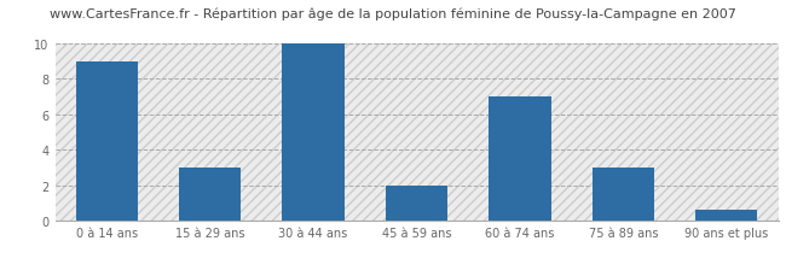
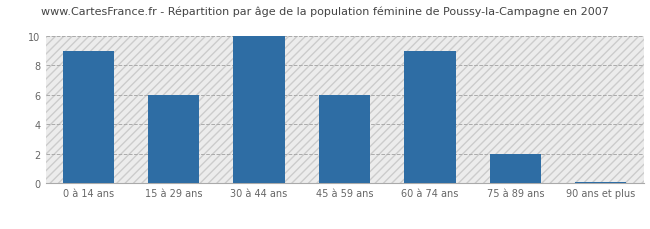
15 à 29 ans: 3.0 -> 6.0
45 à 59 ans: 2.0 -> 6.0
60 à 74 ans: 7.0 -> 9.0
75 à 89 ans: 3.0 -> 2.0
90 ans et plus: 0.6 -> 0.1
